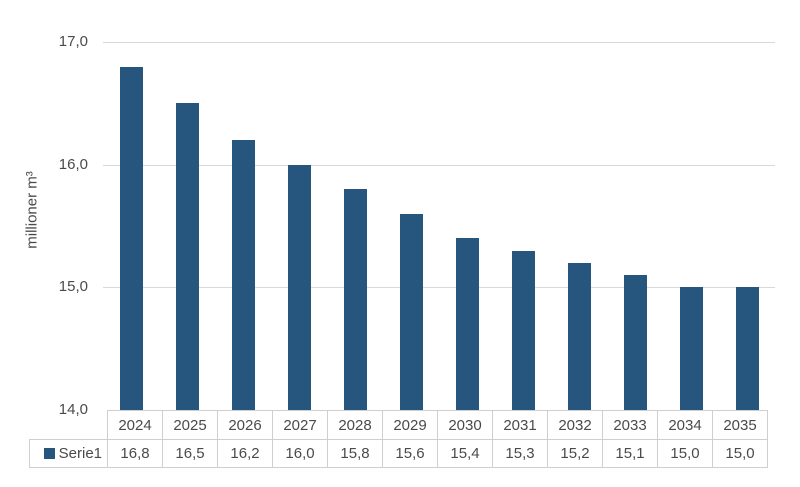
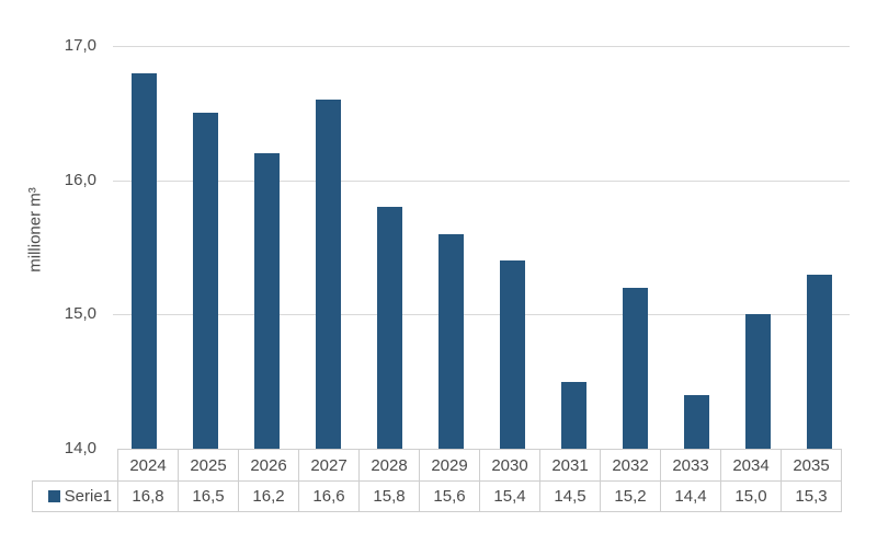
2027: 16,0 -> 16,6
2031: 15,3 -> 14,5
2033: 15,1 -> 14,4
2035: 15,0 -> 15,3
